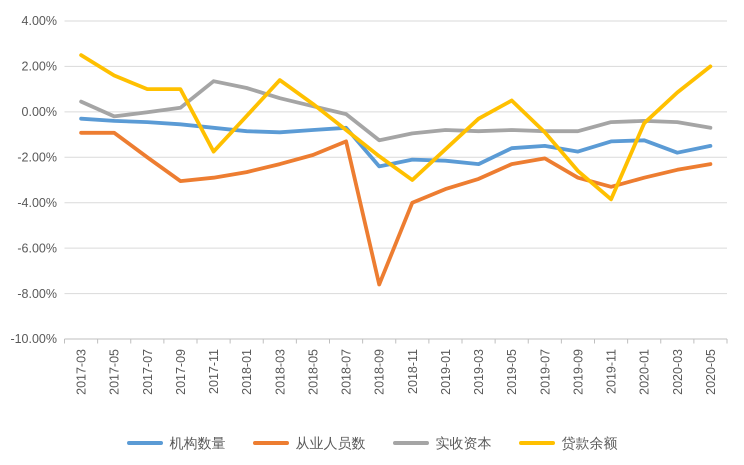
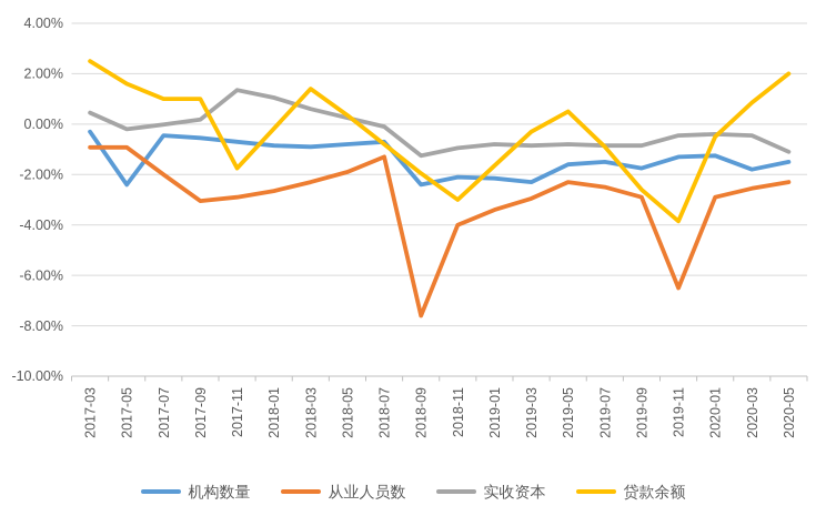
机构数量/2017-05: -0.4% -> -2.4%
从业人员数/2019-07: -2.0% -> -2.5%
从业人员数/2019-11: -3.3% -> -6.5%
实收资本/2020-05: -0.7% -> -1.1%
